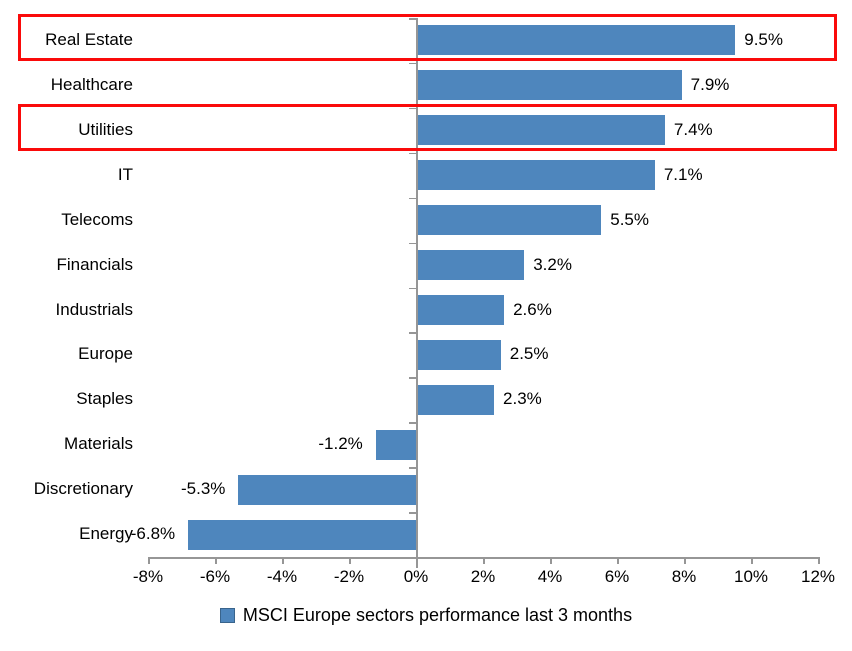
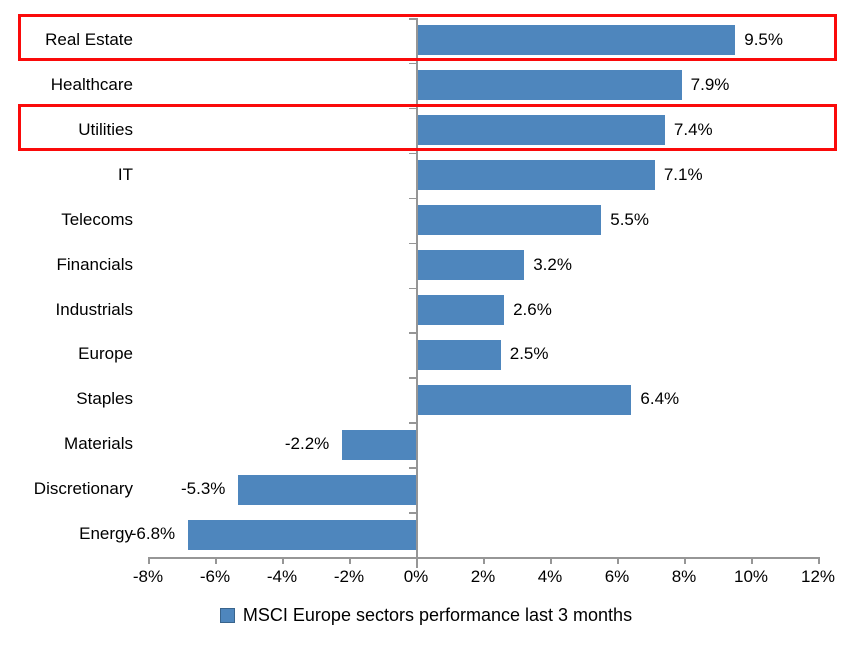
Staples: 2.3% -> 6.4%
Materials: -1.2% -> -2.2%
